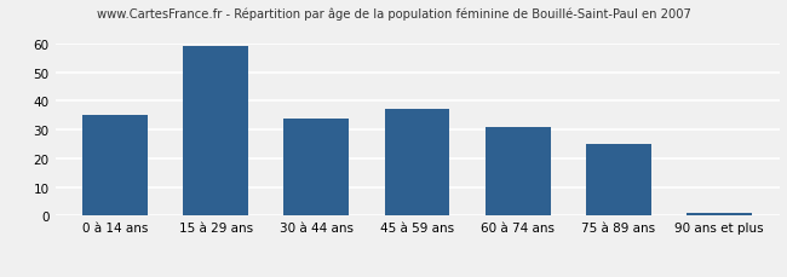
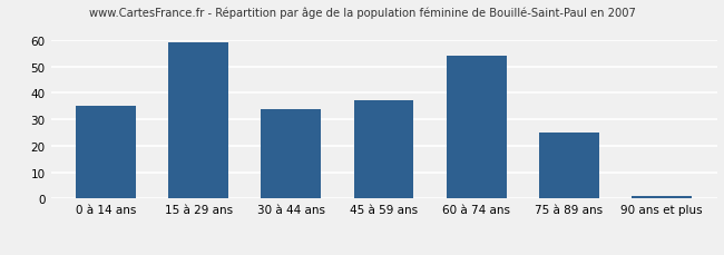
60 à 74 ans: 31 -> 54
